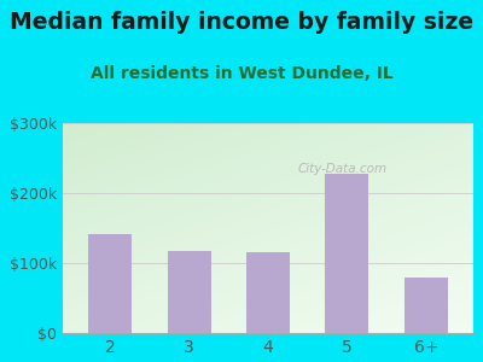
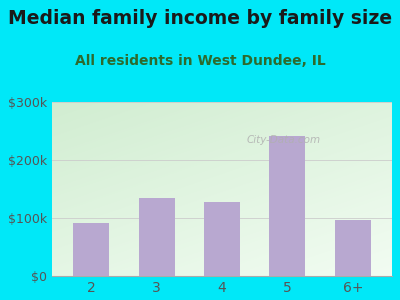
2: $142k -> $92k
3: $118k -> $135k
4: $116k -> $128k
5: $228k -> $242k
6+: $80k -> $96k
